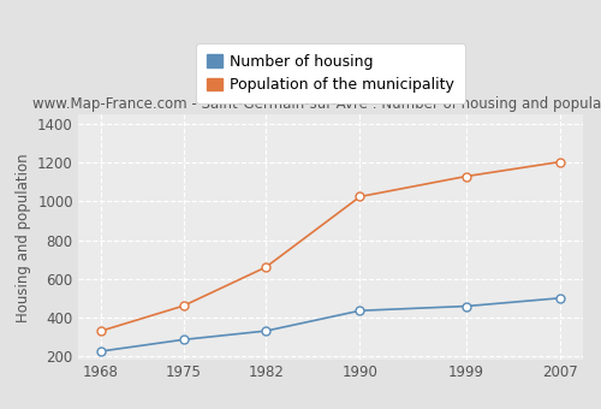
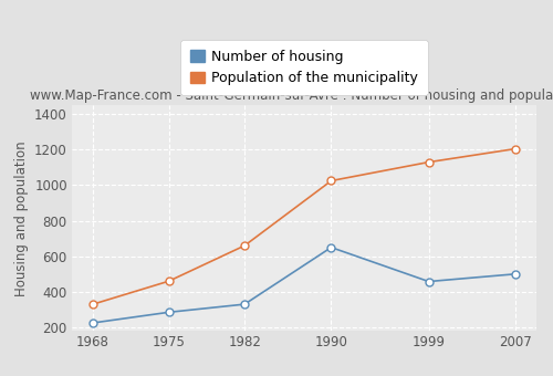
Number of housing/1990: 440 -> 650
